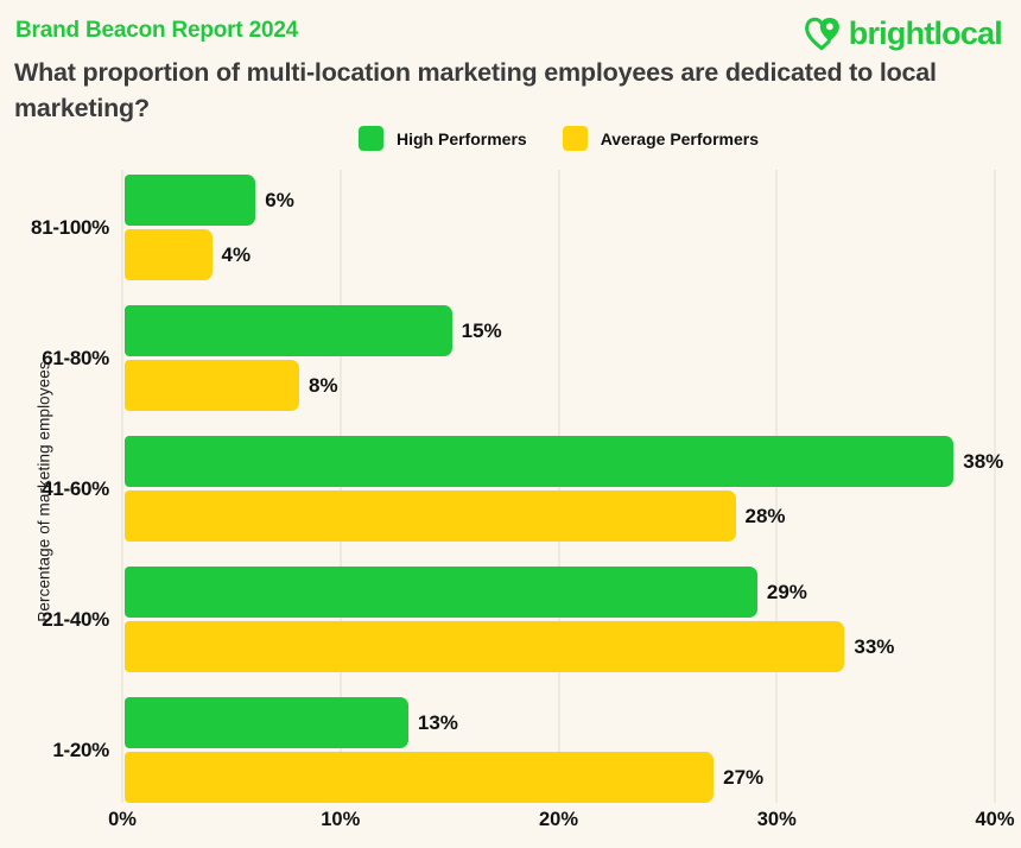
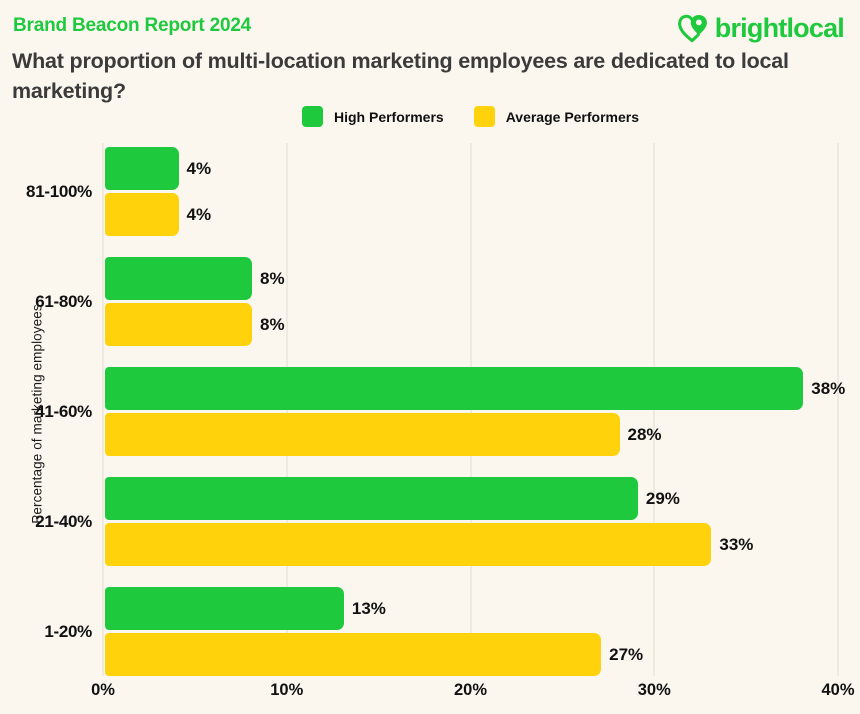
High Performers/81-100%: 6% -> 4%
High Performers/61-80%: 15% -> 8%
